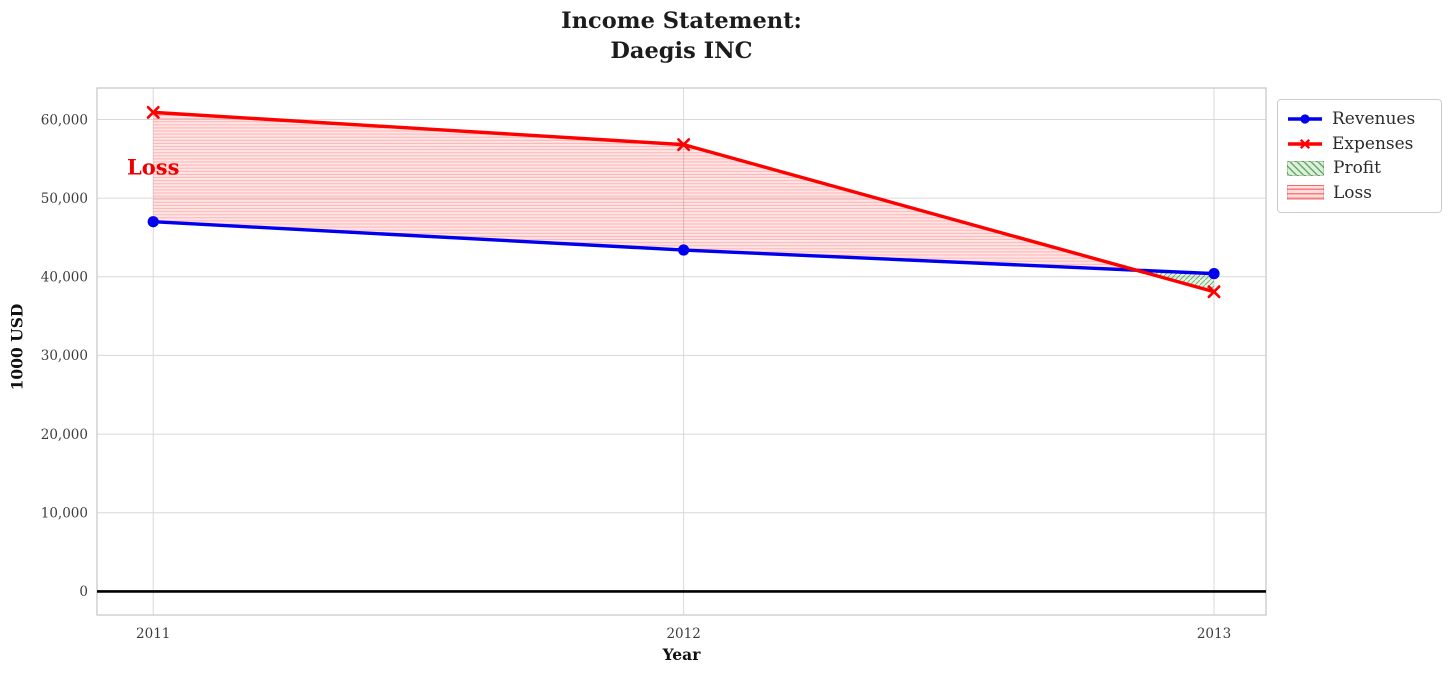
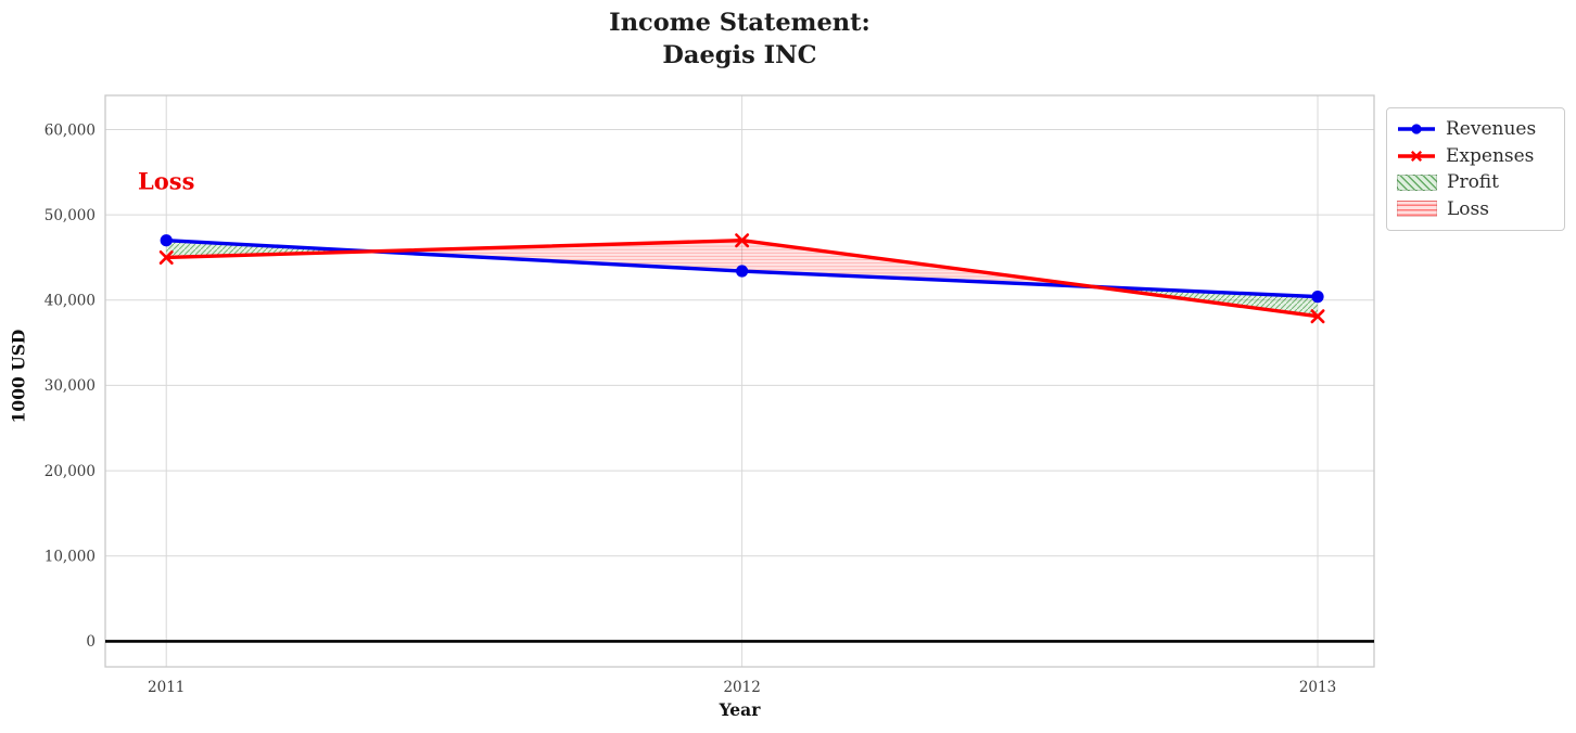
Expenses/2011: 61000 -> 45000
Expenses/2012: 57000 -> 47000
